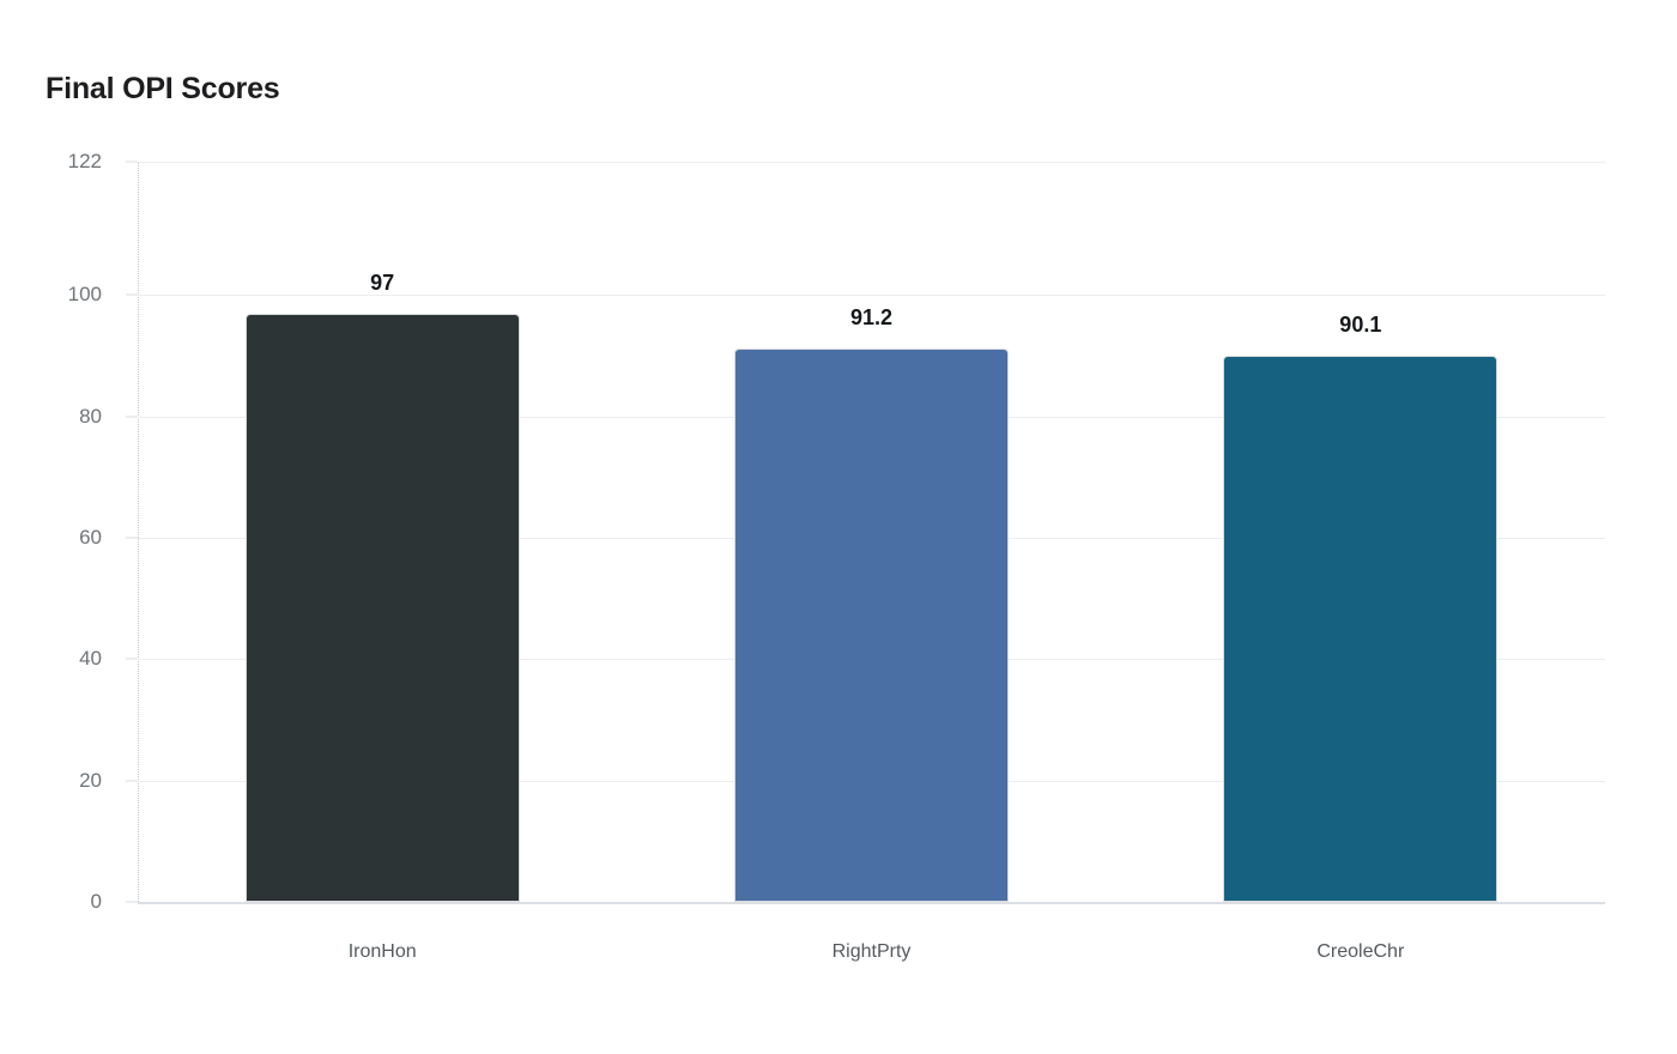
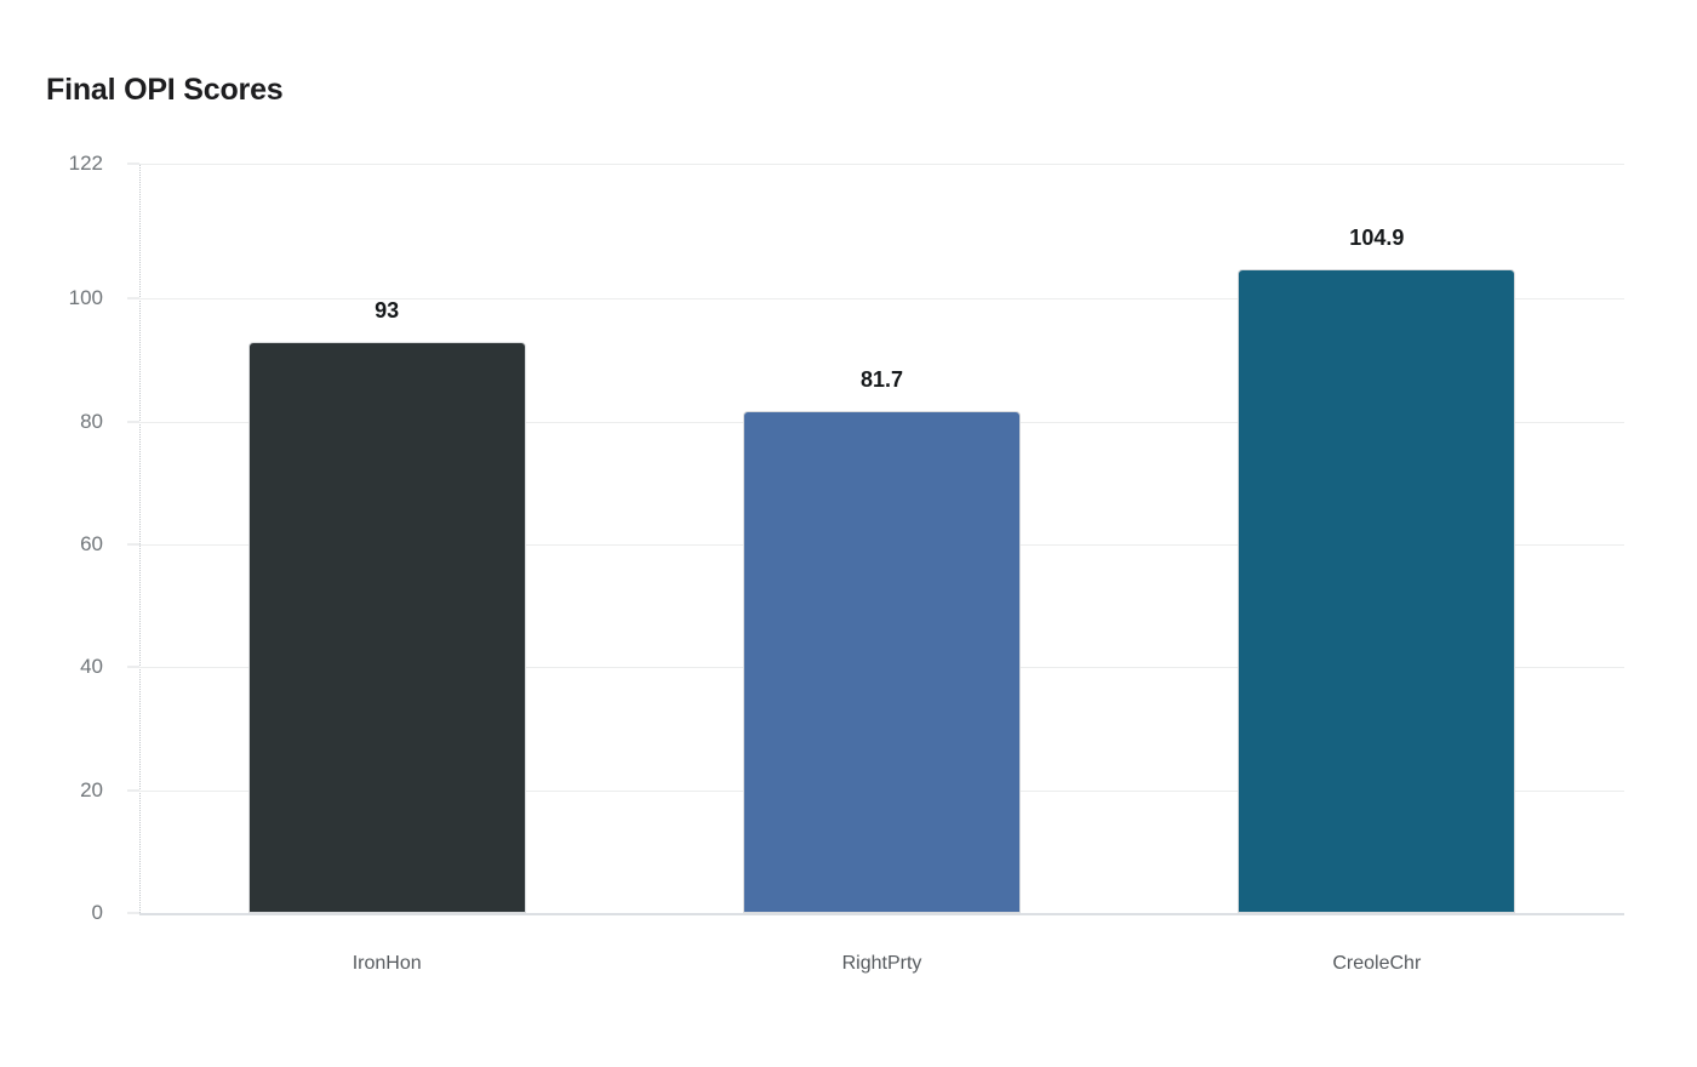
IronHon: 97 -> 93
RightPrty: 91.2 -> 81.7
CreoleChr: 90.1 -> 104.9
